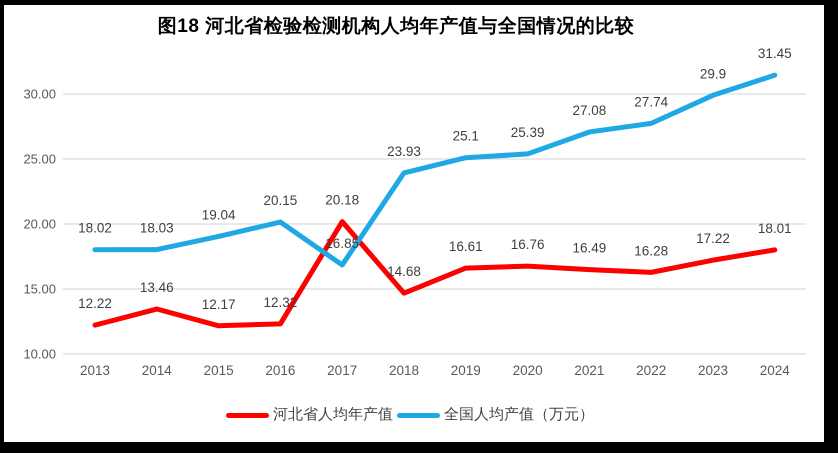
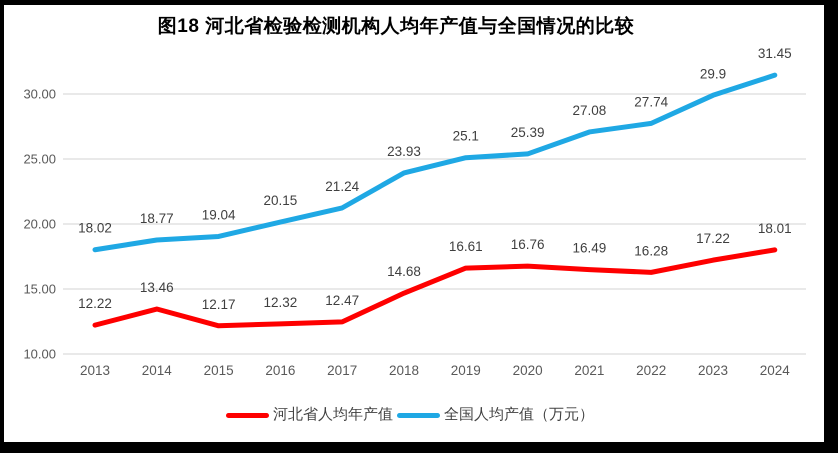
全国人均产值（万元）/2014: 18.03 -> 18.77
河北省人均年产值/2017: 20.18 -> 12.47
全国人均产值（万元）/2017: 16.85 -> 21.24
